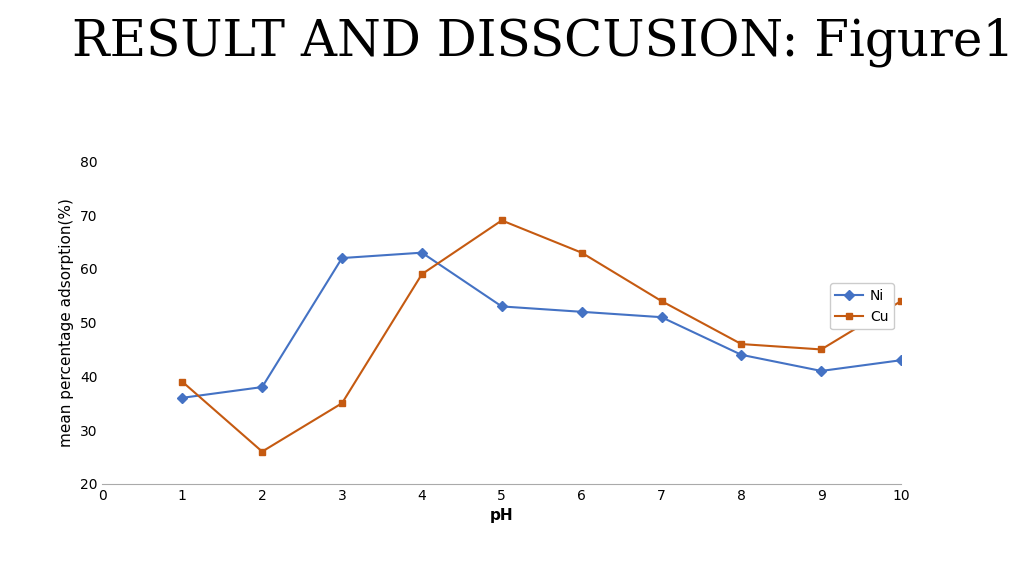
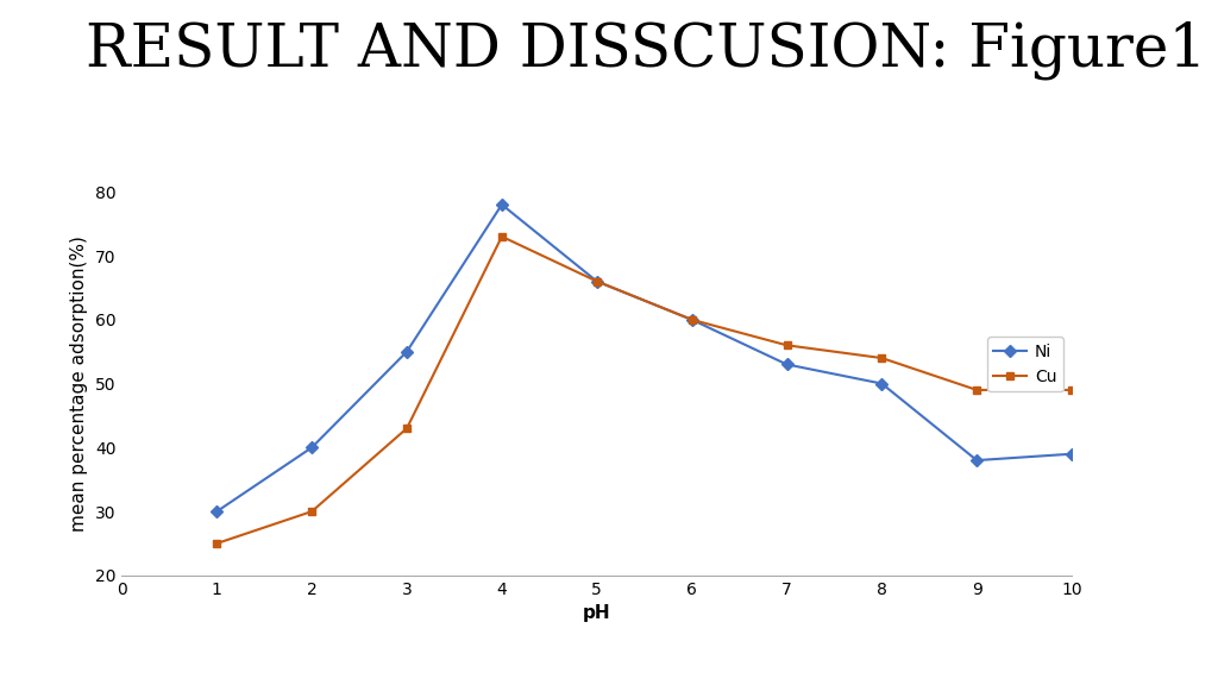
Ni/1: 36 -> 30
Cu/1: 39 -> 25
Ni/2: 38 -> 40
Cu/2: 26 -> 30
Ni/3: 62 -> 55
Cu/3: 35 -> 43
Ni/4: 63 -> 78
Cu/4: 59 -> 73
Ni/5: 53 -> 66
Cu/5: 69 -> 66
Ni/6: 52 -> 60
Cu/6: 63 -> 60
Ni/7: 51 -> 53
Cu/7: 54 -> 56
Ni/8: 44 -> 50
Cu/8: 46 -> 54
Ni/9: 41 -> 38
Cu/9: 45 -> 49
Ni/10: 43 -> 39
Cu/10: 54 -> 49
